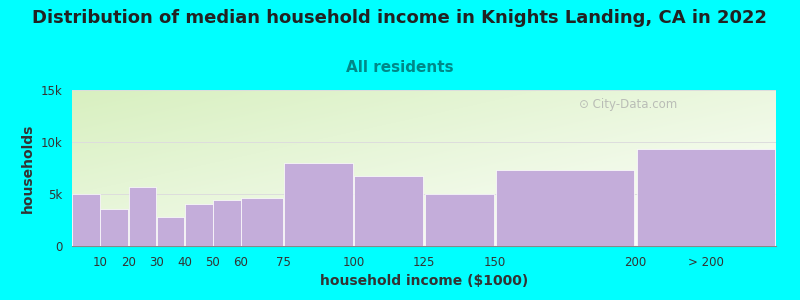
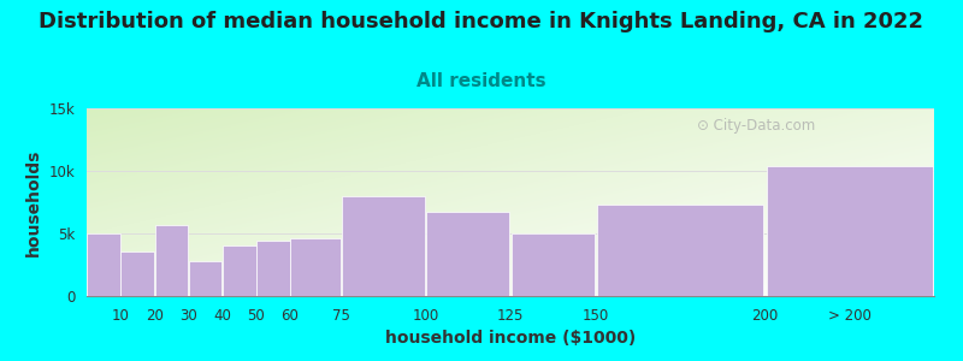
> 200: 9.3k -> 10.4k
